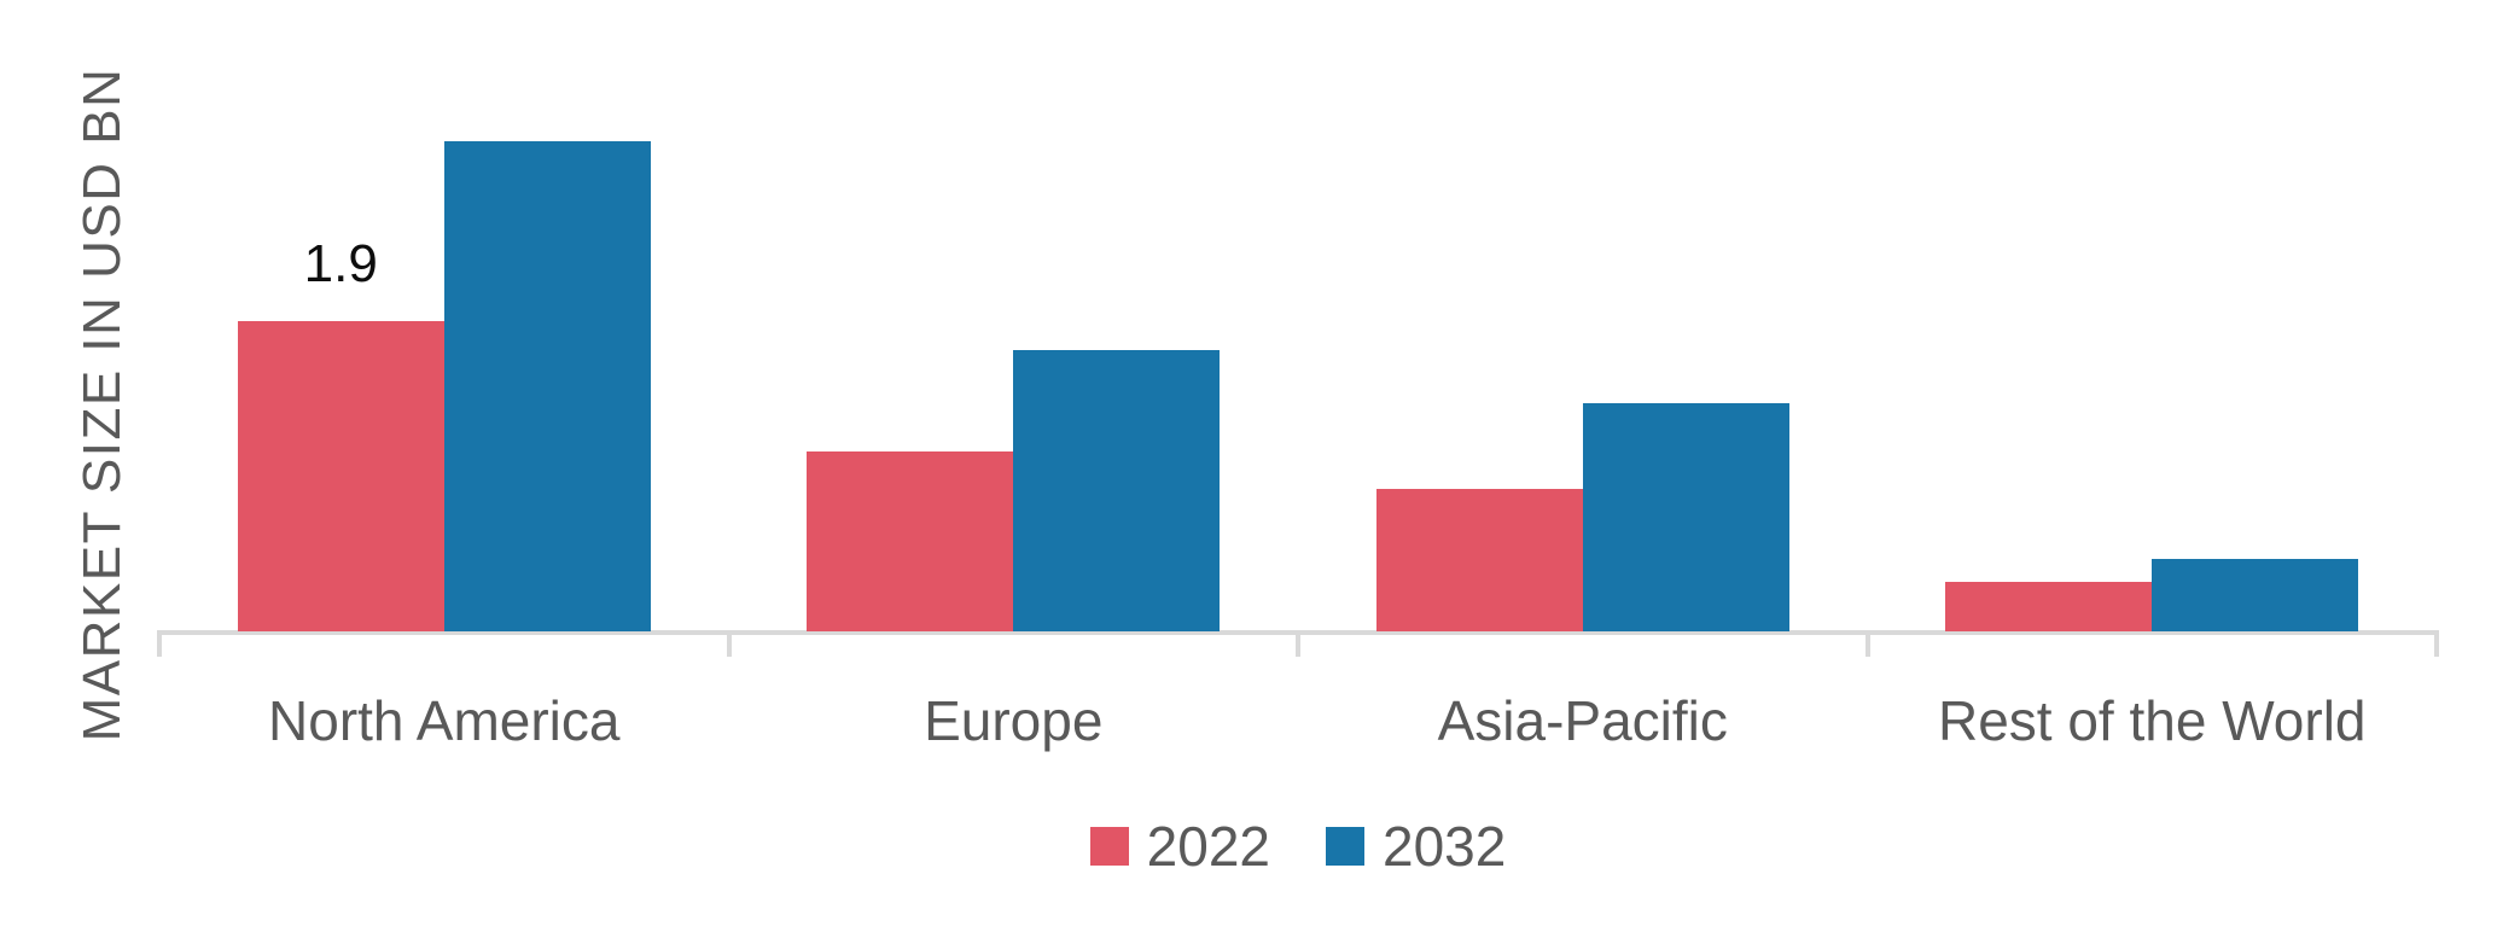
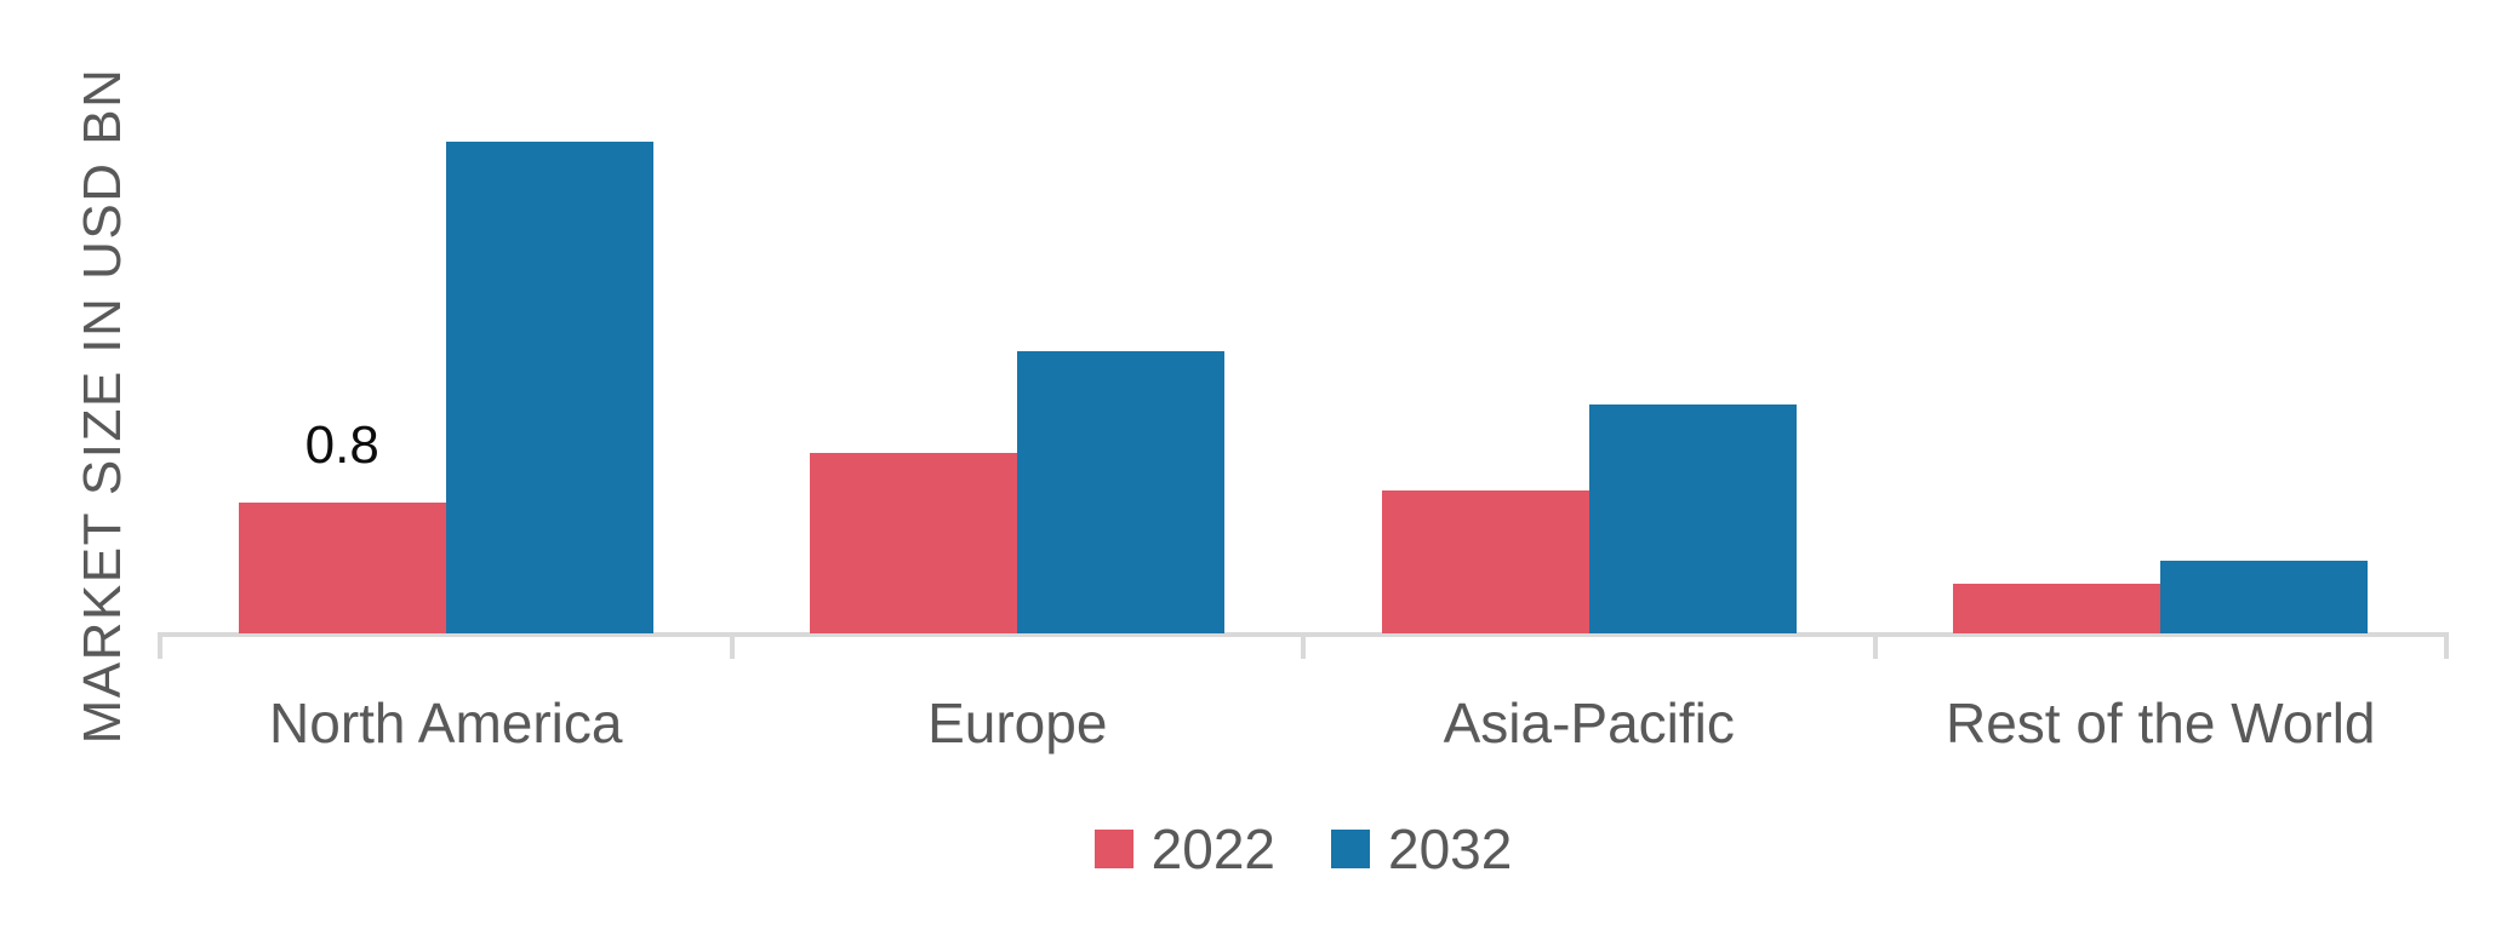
2022/North America: 1.9 -> 0.8
